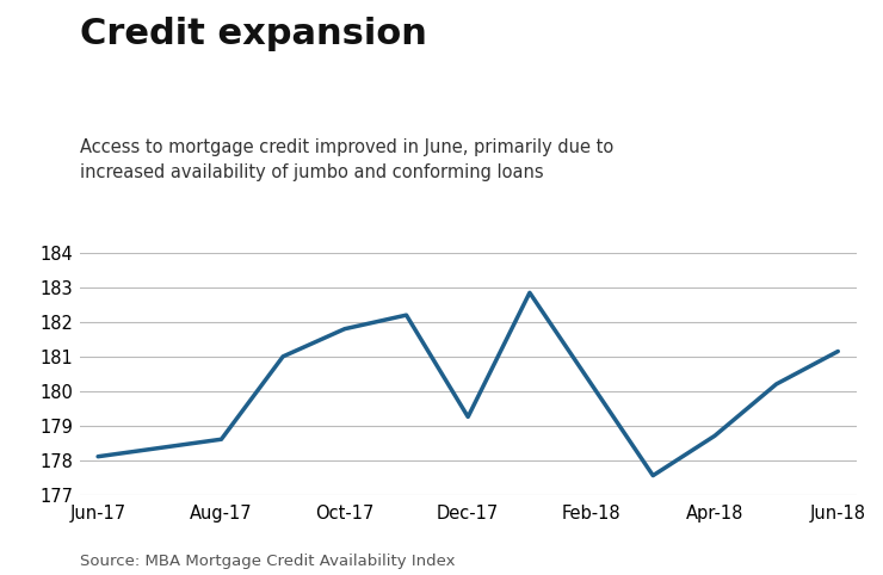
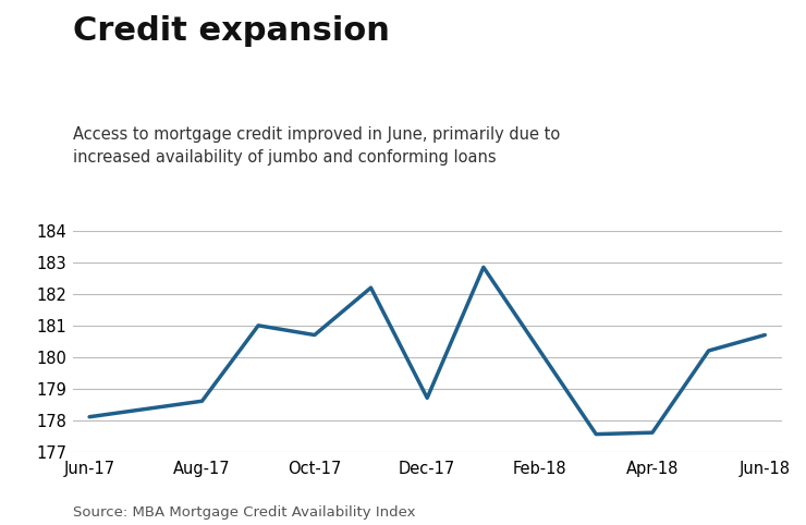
Oct-17: 181.80 -> 180.70
Dec-17: 179.25 -> 178.70
Apr-18: 178.70 -> 177.60
Jun-18: 181.15 -> 180.70
